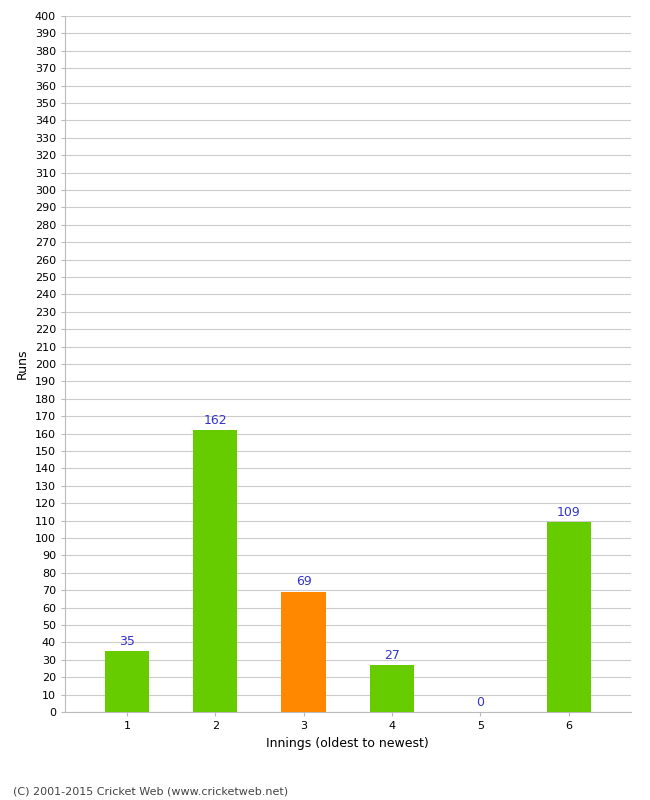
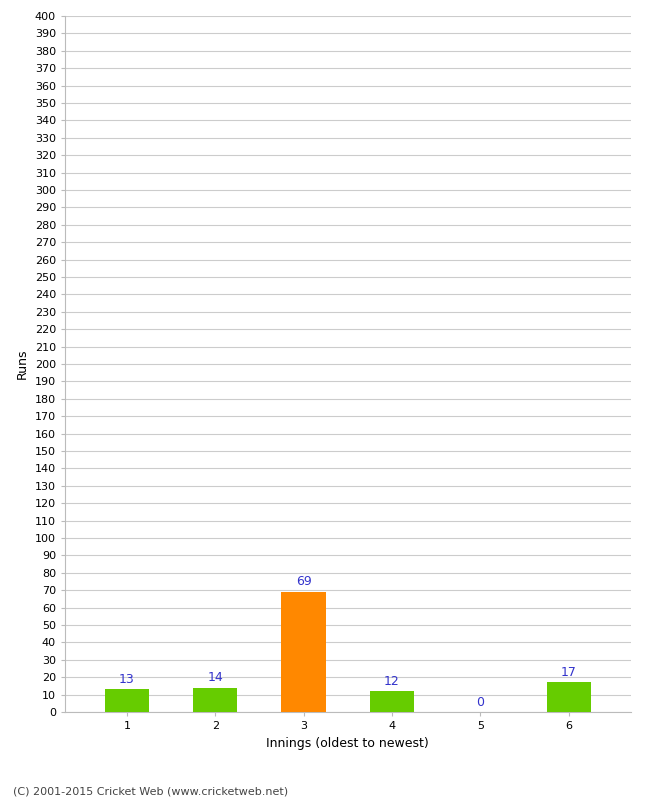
1: 35 -> 13
2: 162 -> 14
4: 27 -> 12
6: 109 -> 17
